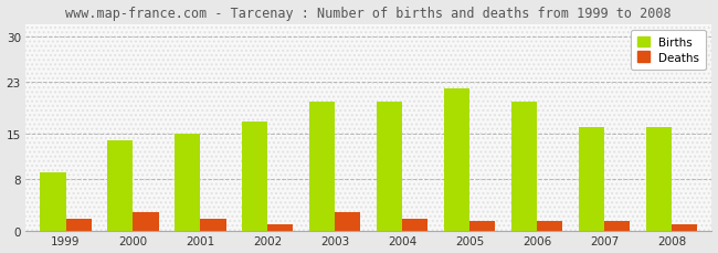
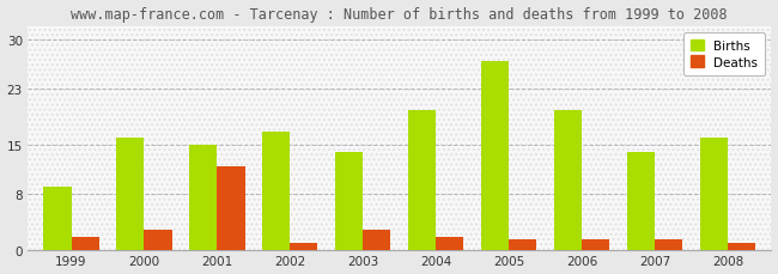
Births/2000: 14 -> 16
Deaths/2001: 2.0 -> 12.0
Births/2003: 20 -> 14
Births/2005: 22 -> 27
Births/2007: 16 -> 14
